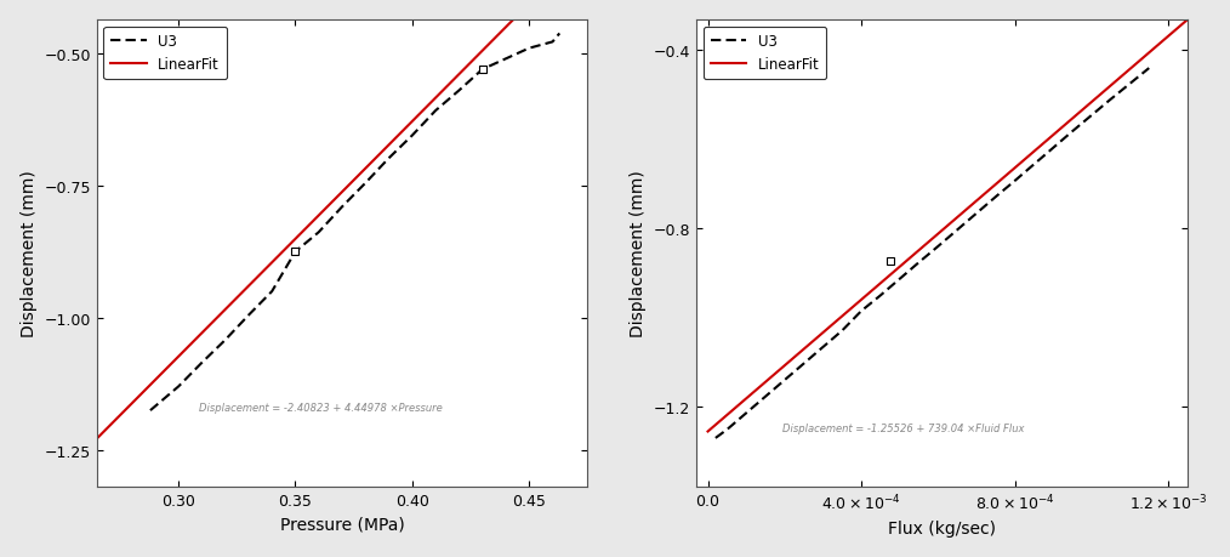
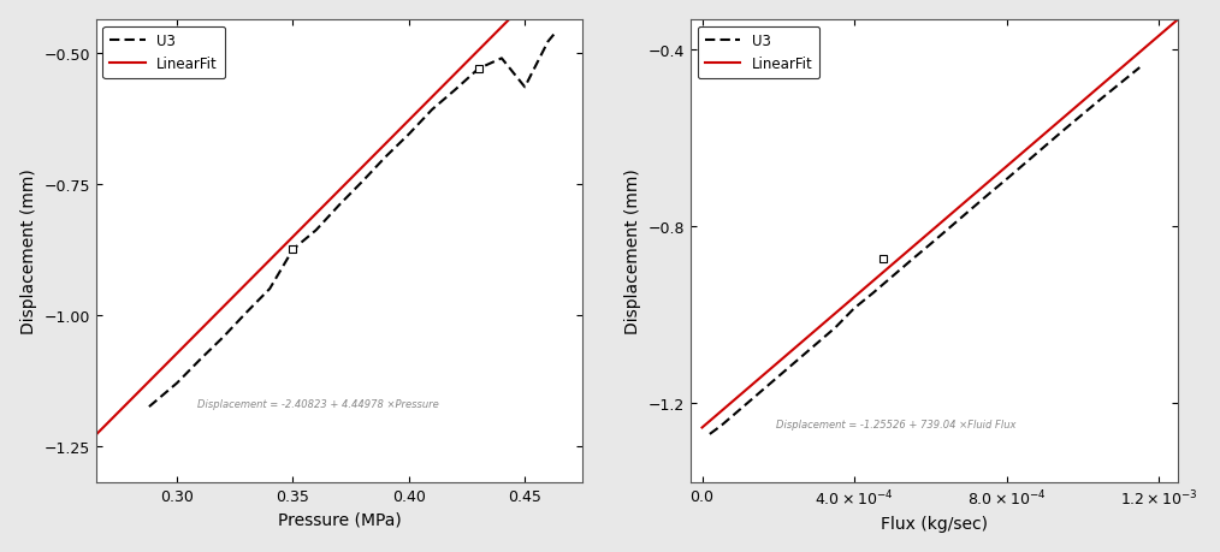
U3/0.45: -0.490 -> -0.565
